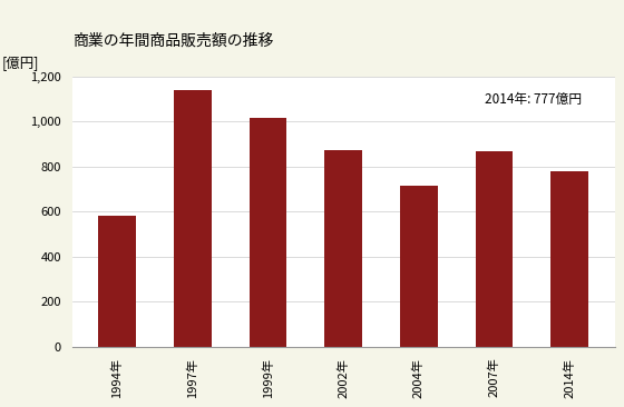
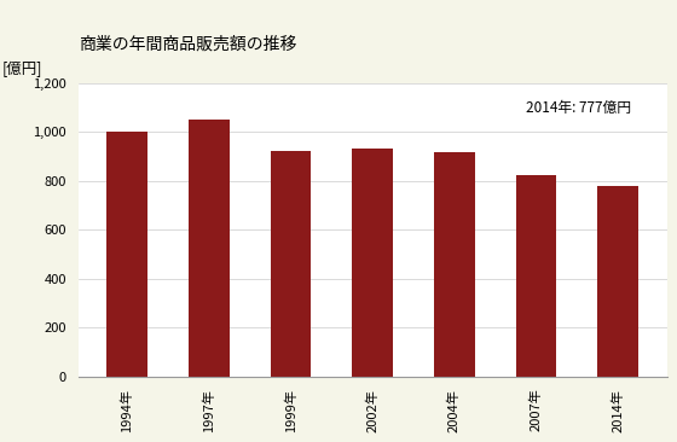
1994年: 580 -> 1,002
1997年: 1,140 -> 1,050
1999年: 1,015 -> 922
2002年: 870 -> 930
2004年: 715 -> 916
2007年: 865 -> 824
